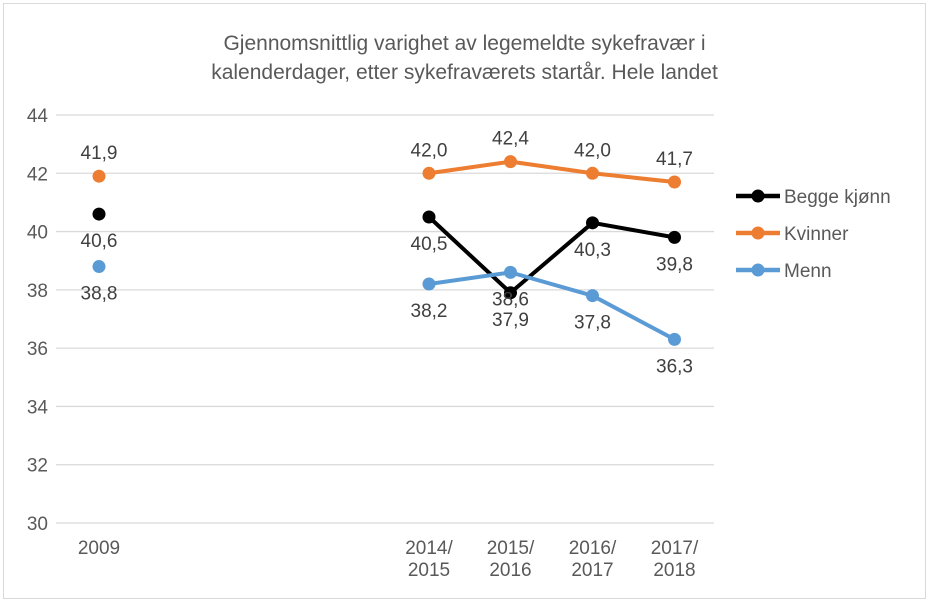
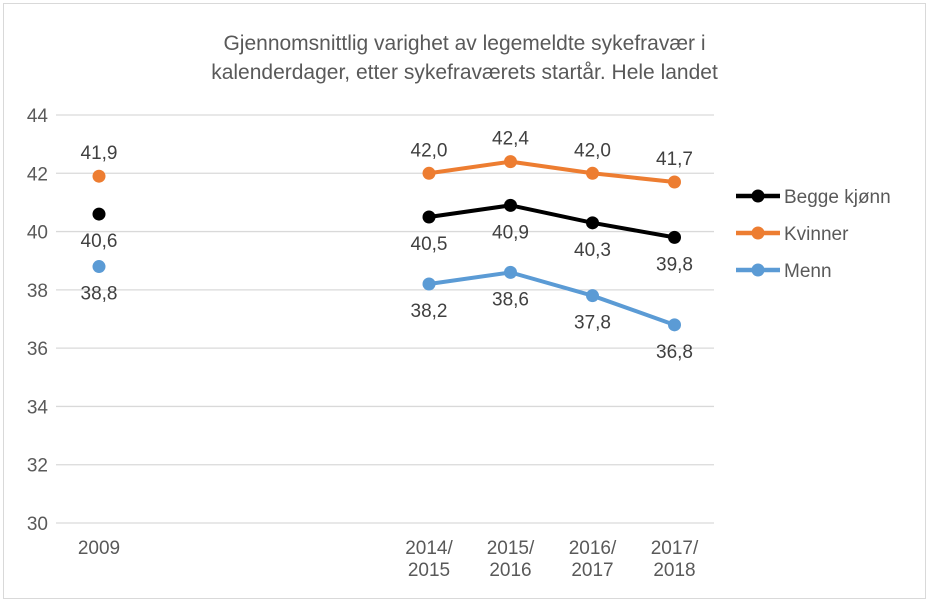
Begge kjønn/2015/2016: 37,9 -> 40,9
Menn/2017/2018: 36,3 -> 36,8
